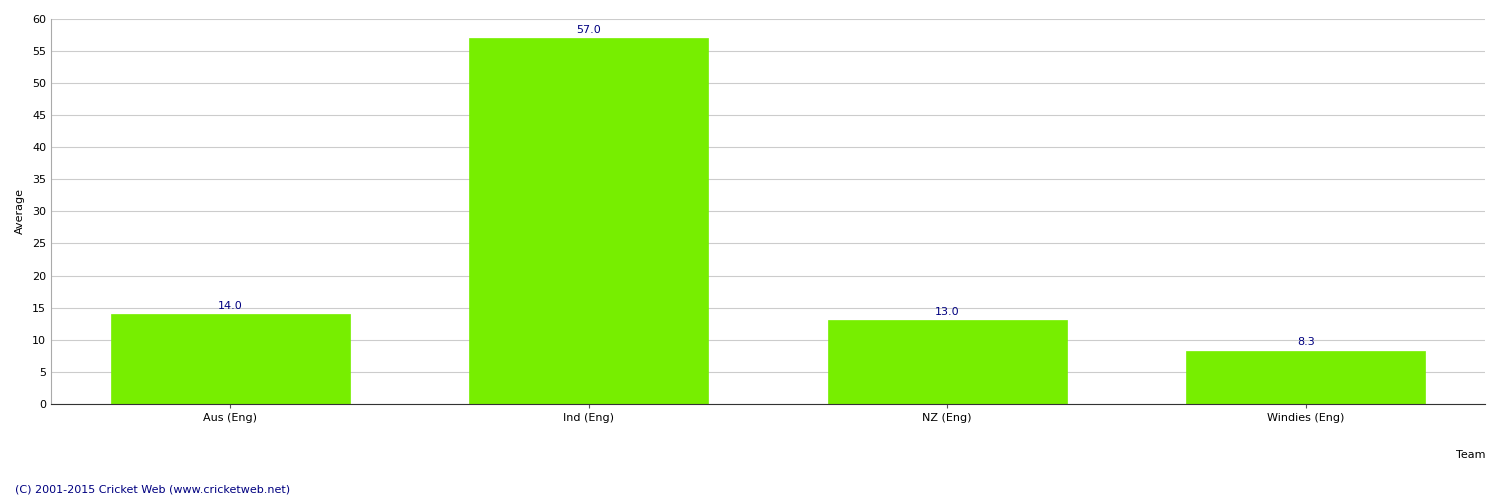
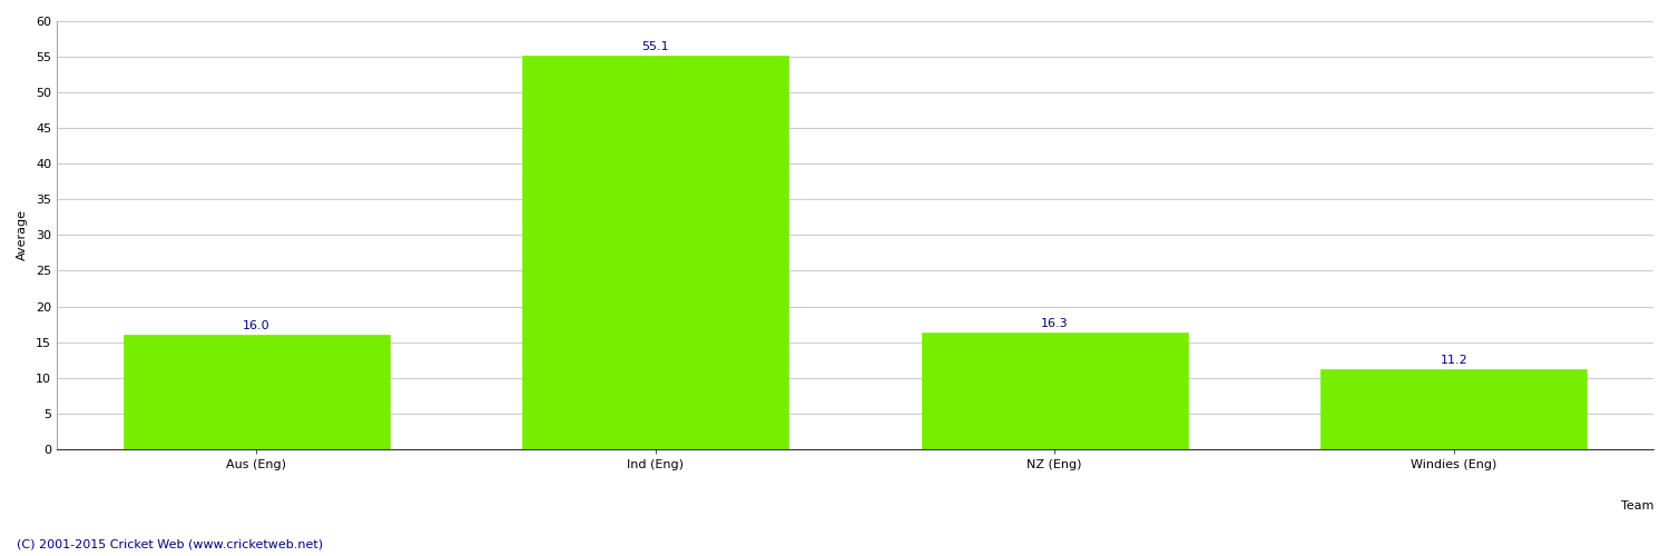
Aus (Eng): 14.0 -> 16.0
Ind (Eng): 57.0 -> 55.1
NZ (Eng): 13.0 -> 16.3
Windies (Eng): 8.3 -> 11.2
